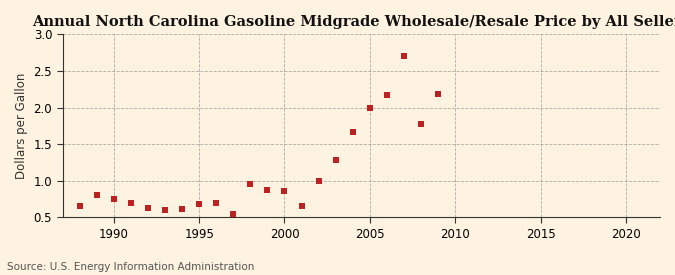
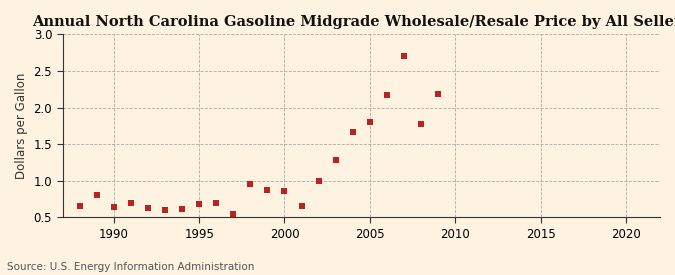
1990: 0.75 -> 0.64
2005: 1.99 -> 1.80
